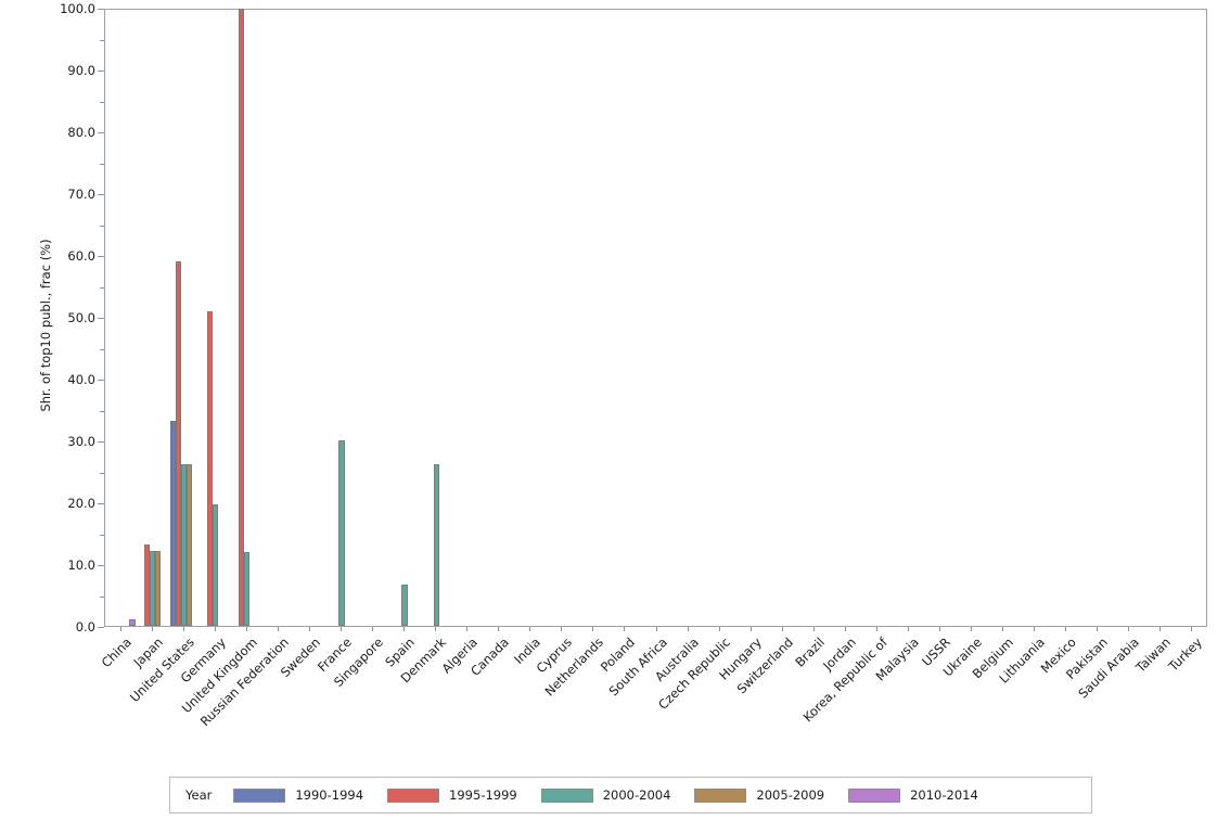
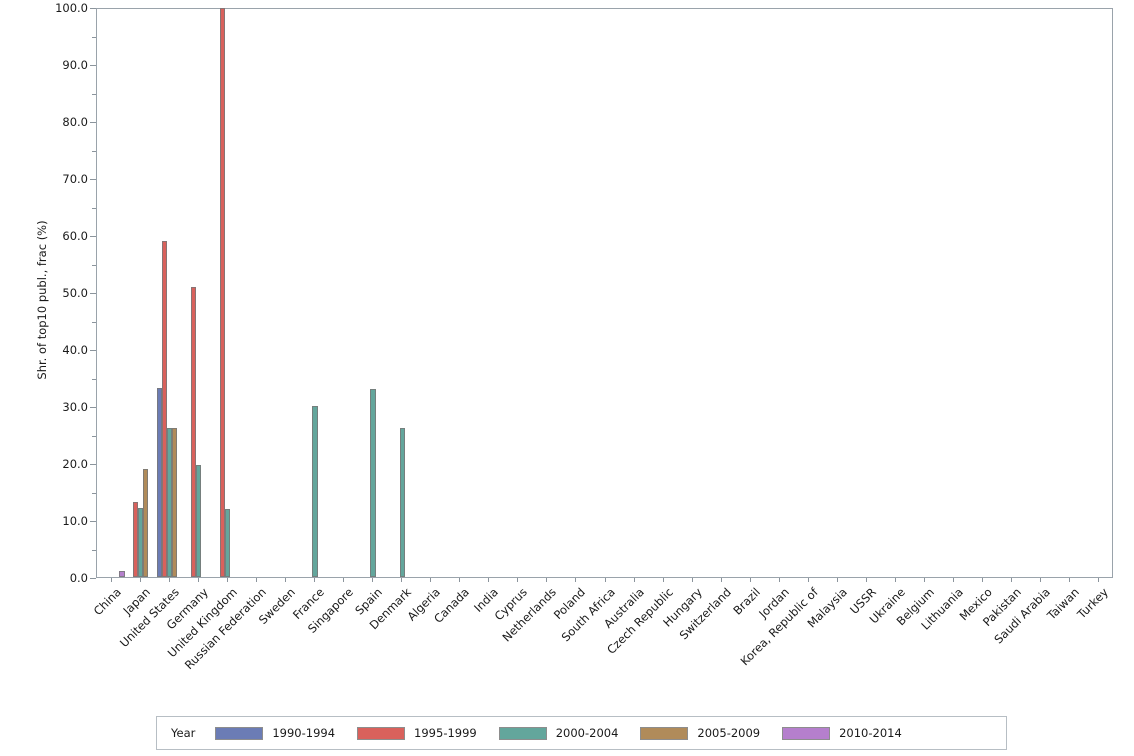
2005-2009/Japan: 12 -> 19
2000-2004/Spain: 7 -> 33
